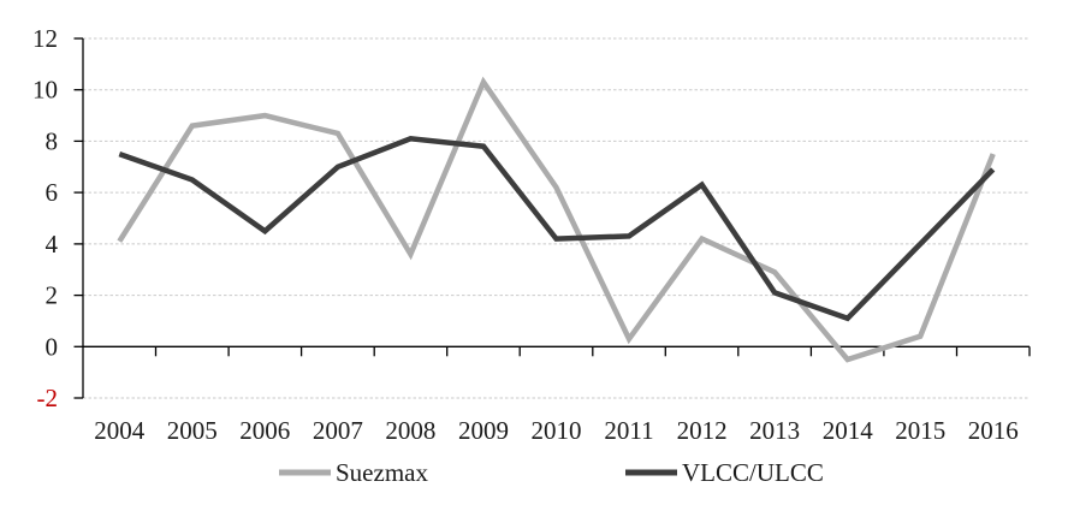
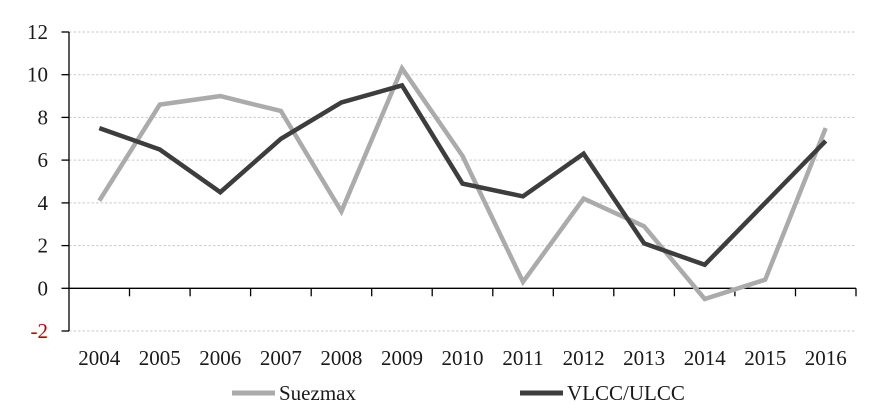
VLCC/ULCC/2008: 8.1 -> 8.7
VLCC/ULCC/2009: 7.8 -> 9.5
VLCC/ULCC/2010: 4.2 -> 4.9
